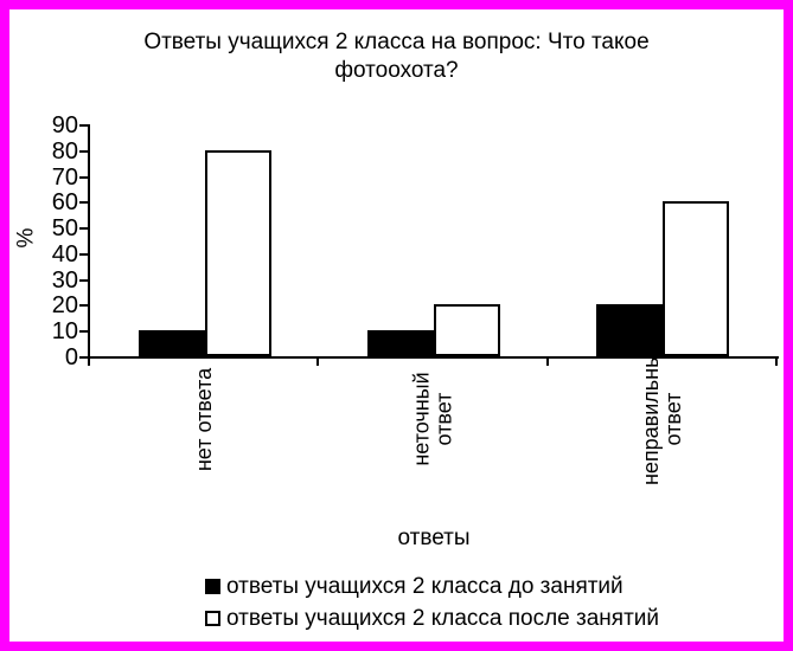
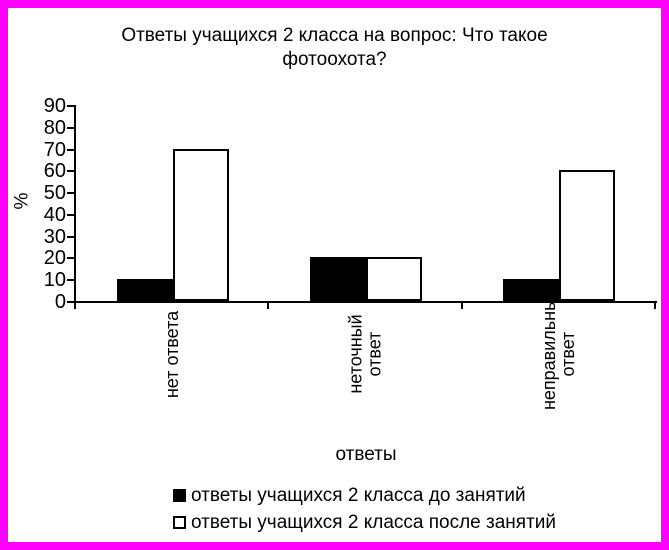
ответы учащихся 2 класса после занятий/нет ответа: 80 -> 70
ответы учащихся 2 класса до занятий/неточный ответ: 10 -> 20
ответы учащихся 2 класса до занятий/неправильны ответ: 20 -> 10
